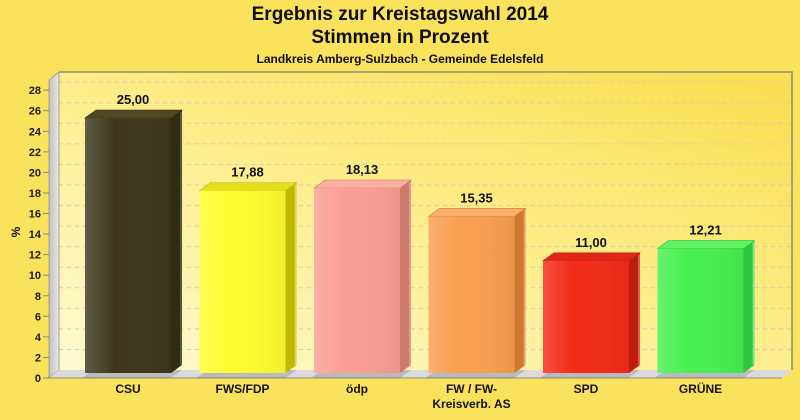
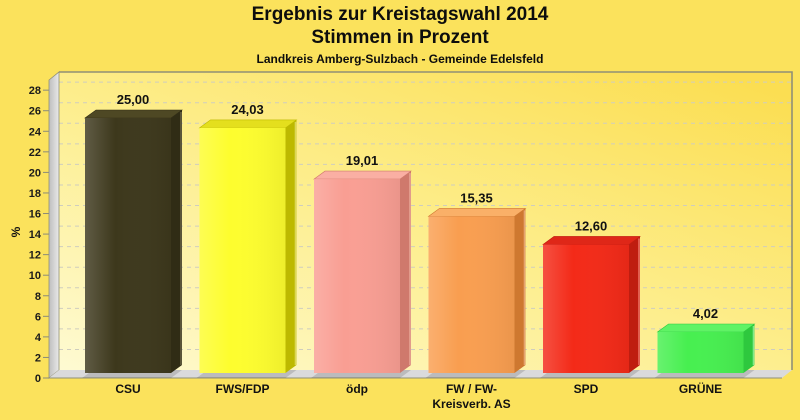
FWS/FDP: 17,88 -> 24,03
ödp: 18,13 -> 19,01
SPD: 11,00 -> 12,60
GRÜNE: 12,21 -> 4,02
